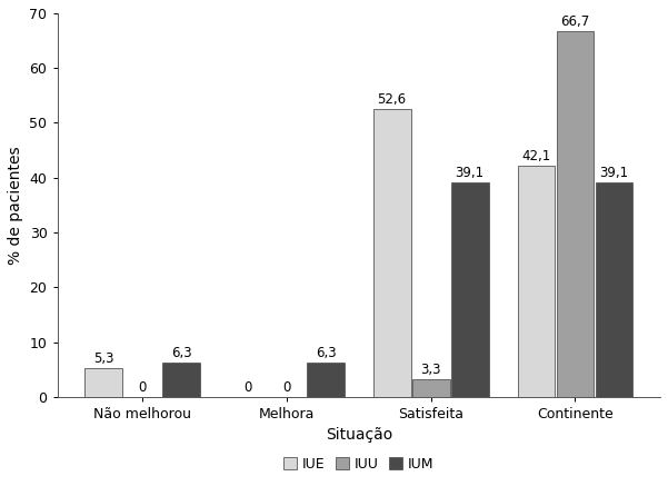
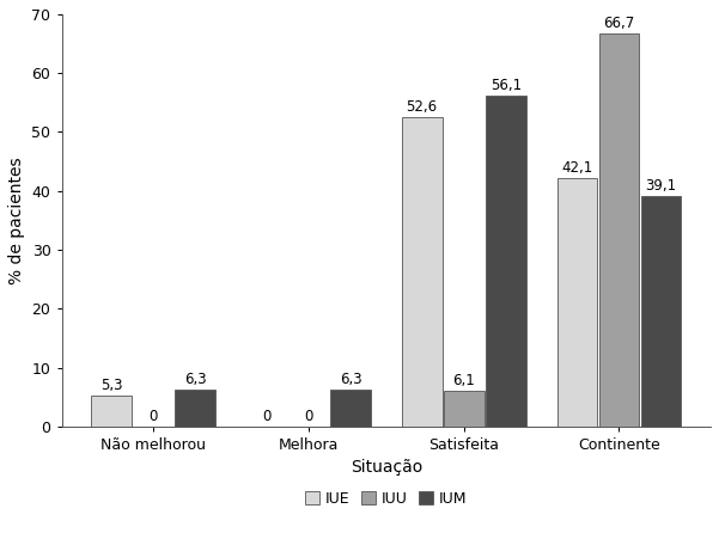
IUU/Satisfeita: 3,3 -> 6,1
IUM/Satisfeita: 39,1 -> 56,1
